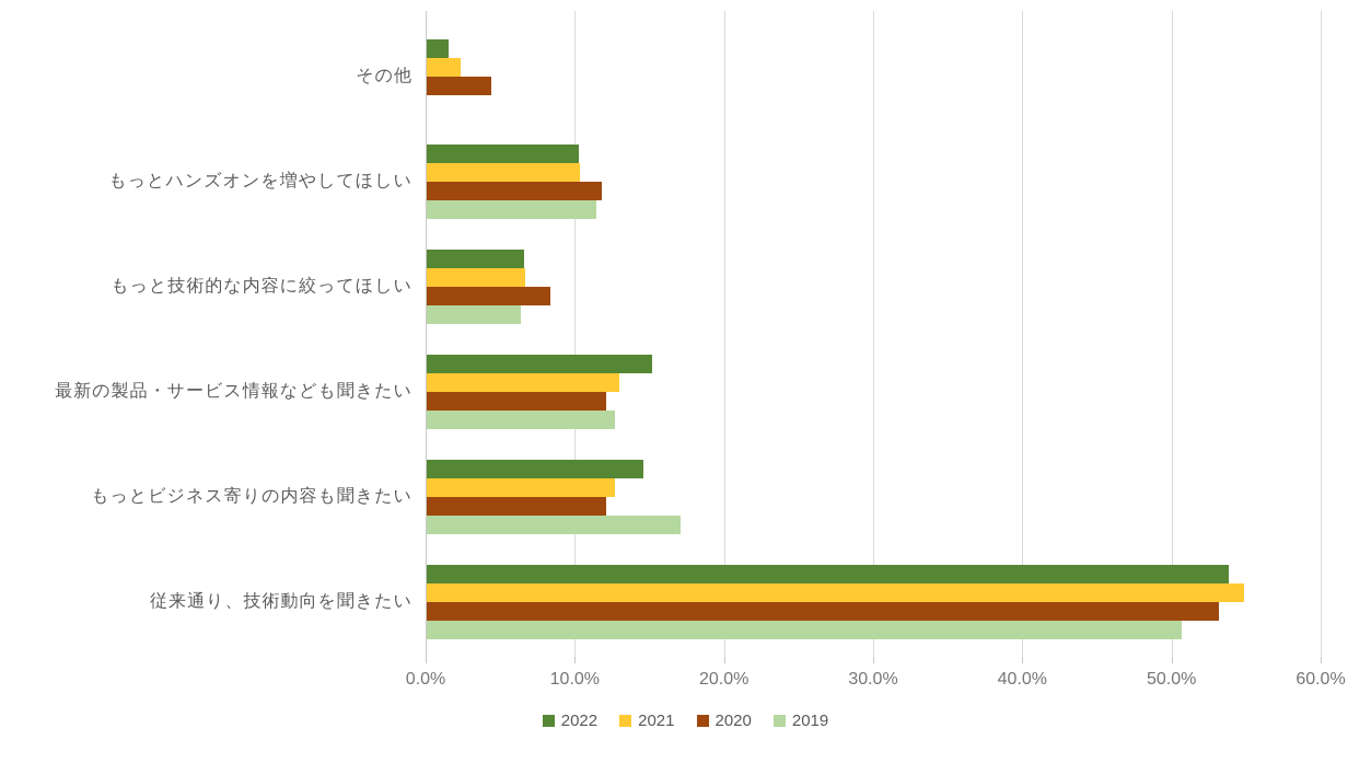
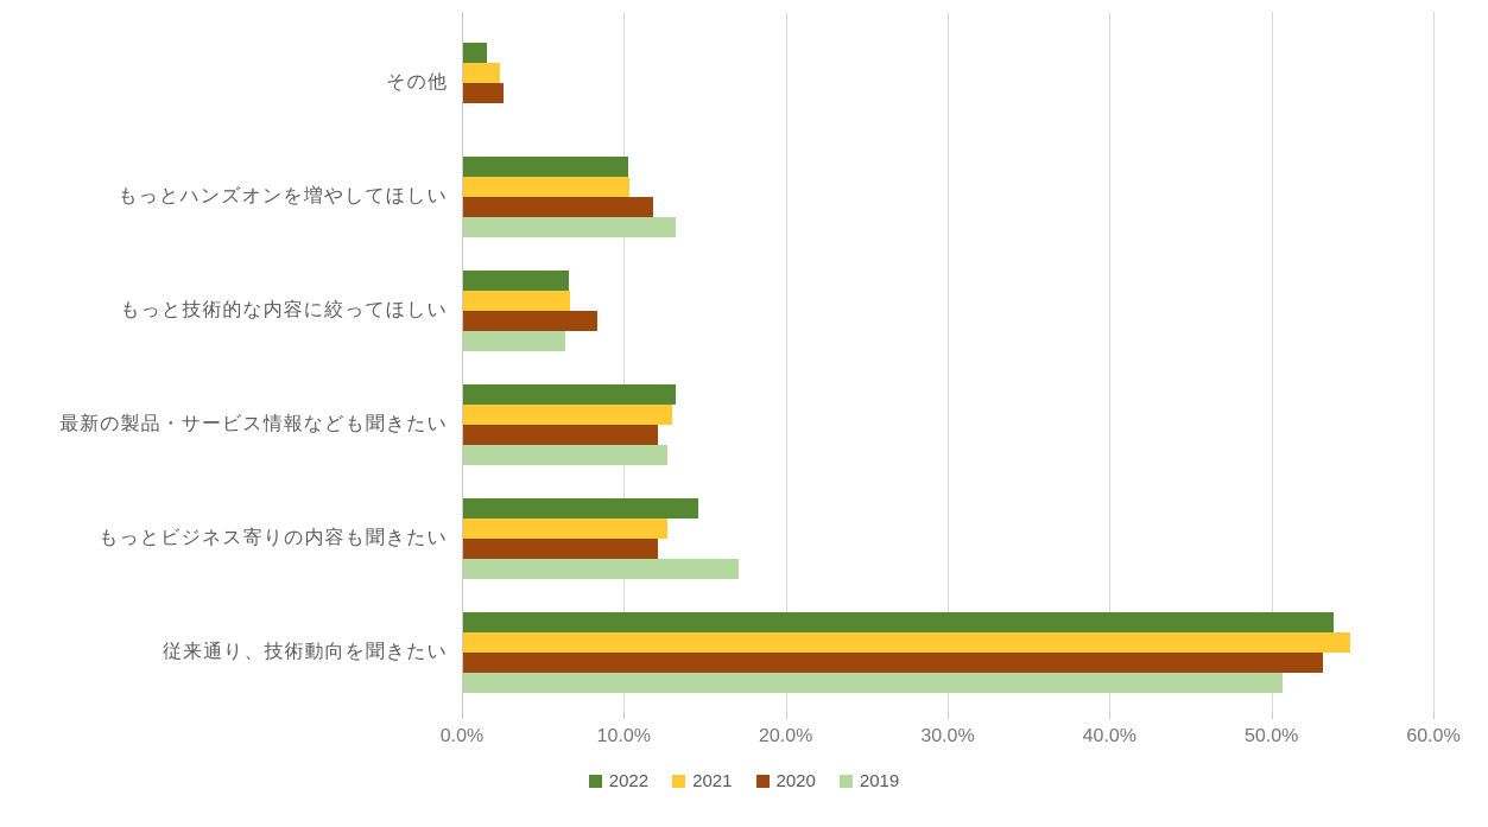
2020/その他: 4.3% -> 2.5%
2019/もっとハンズオンを増やしてほしい: 11.4% -> 13.1%
2022/最新の製品・サービス情報なども聞きたい: 15.1% -> 13.1%
